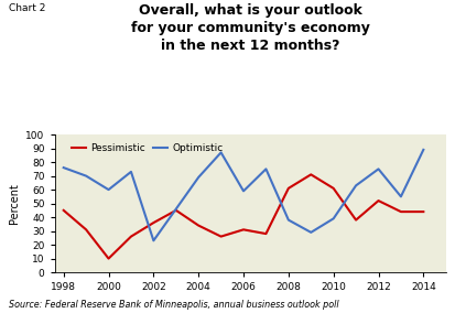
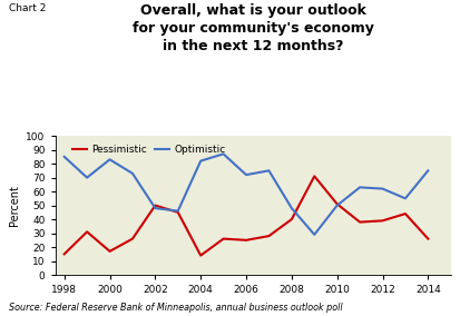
Pessimistic/1998: 45 -> 15
Optimistic/1998: 76 -> 85
Pessimistic/2000: 10 -> 17
Optimistic/2000: 60 -> 83
Pessimistic/2002: 36 -> 50
Optimistic/2002: 23 -> 48
Pessimistic/2004: 34 -> 14
Optimistic/2004: 69 -> 82
Pessimistic/2006: 31 -> 25
Optimistic/2006: 59 -> 72
Pessimistic/2008: 61 -> 40
Optimistic/2008: 38 -> 48
Pessimistic/2010: 61 -> 51
Optimistic/2010: 39 -> 50
Pessimistic/2012: 52 -> 39
Optimistic/2012: 75 -> 62
Pessimistic/2014: 44 -> 26
Optimistic/2014: 89 -> 75
